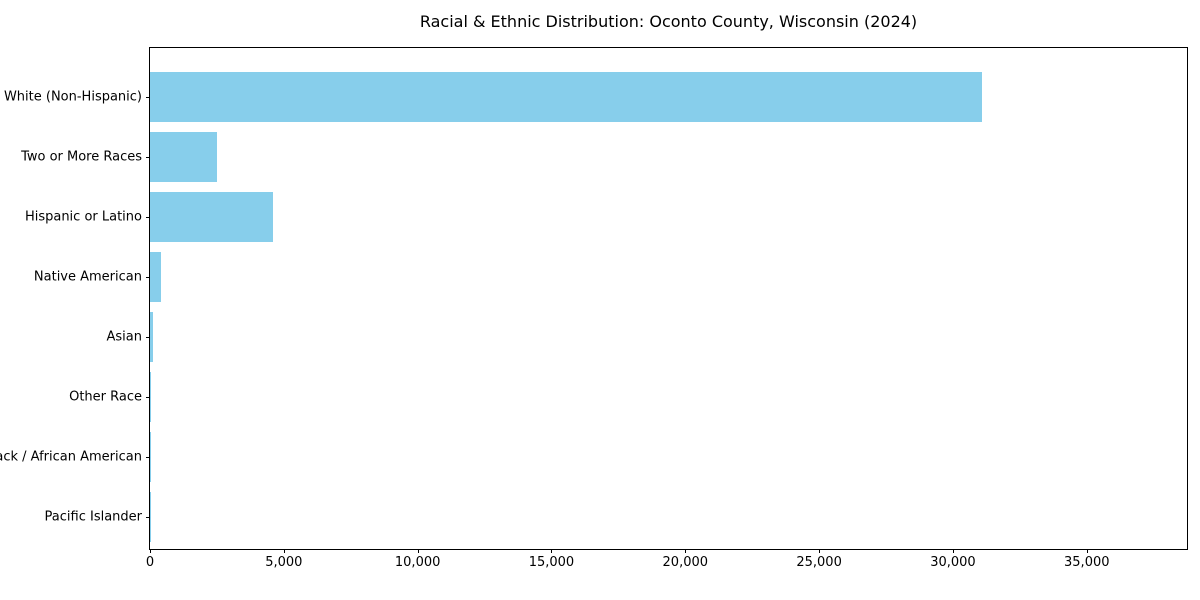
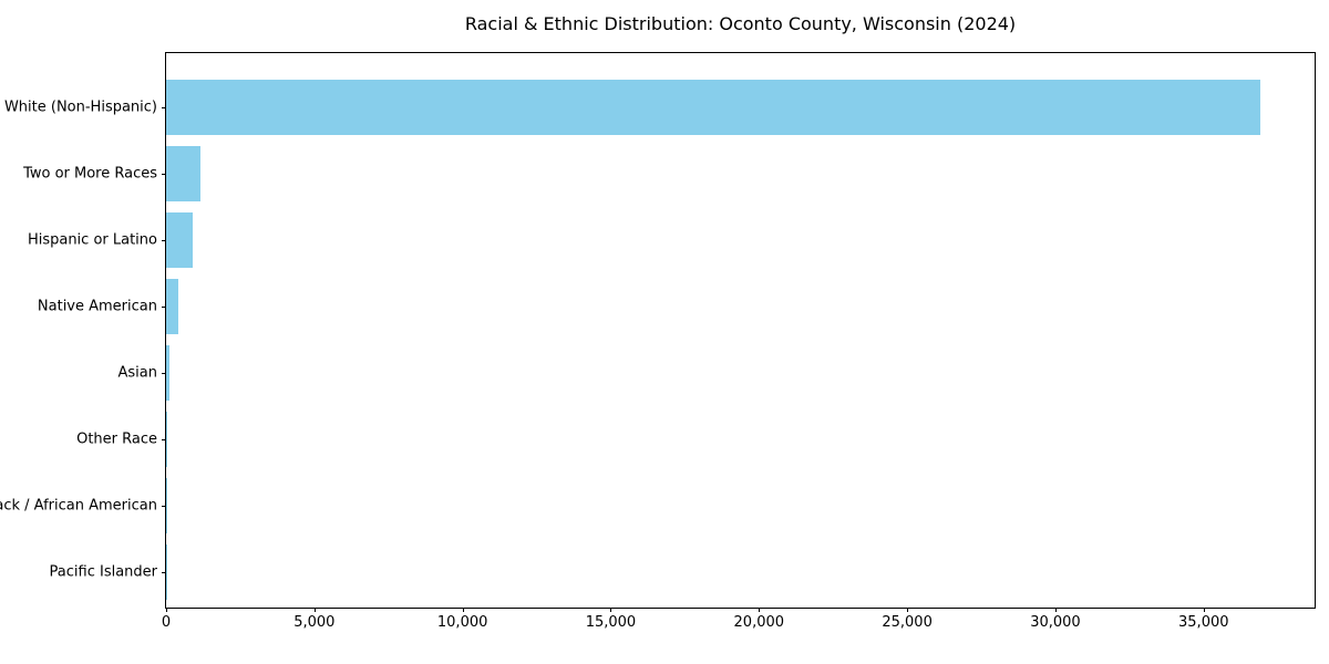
White (Non-Hispanic): 31100 -> 36900
Two or More Races: 2500 -> 1200
Hispanic or Latino: 4600 -> 900
